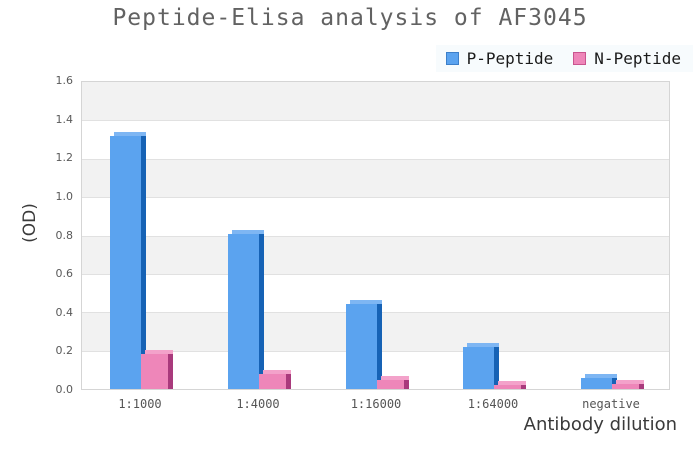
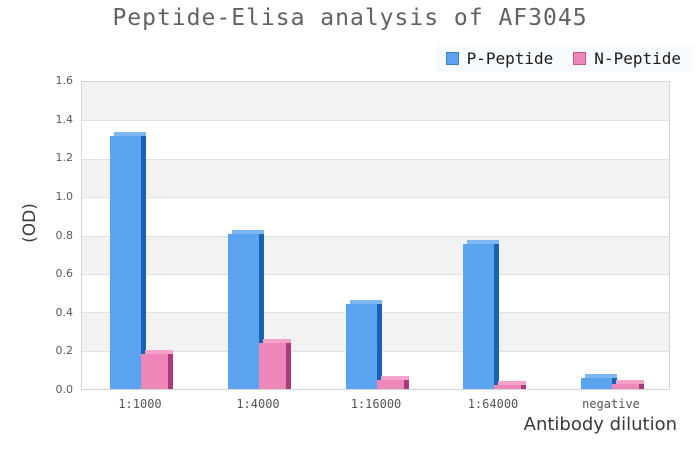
N-Peptide/1:4000: 0.08 -> 0.24
P-Peptide/1:64000: 0.22 -> 0.75
